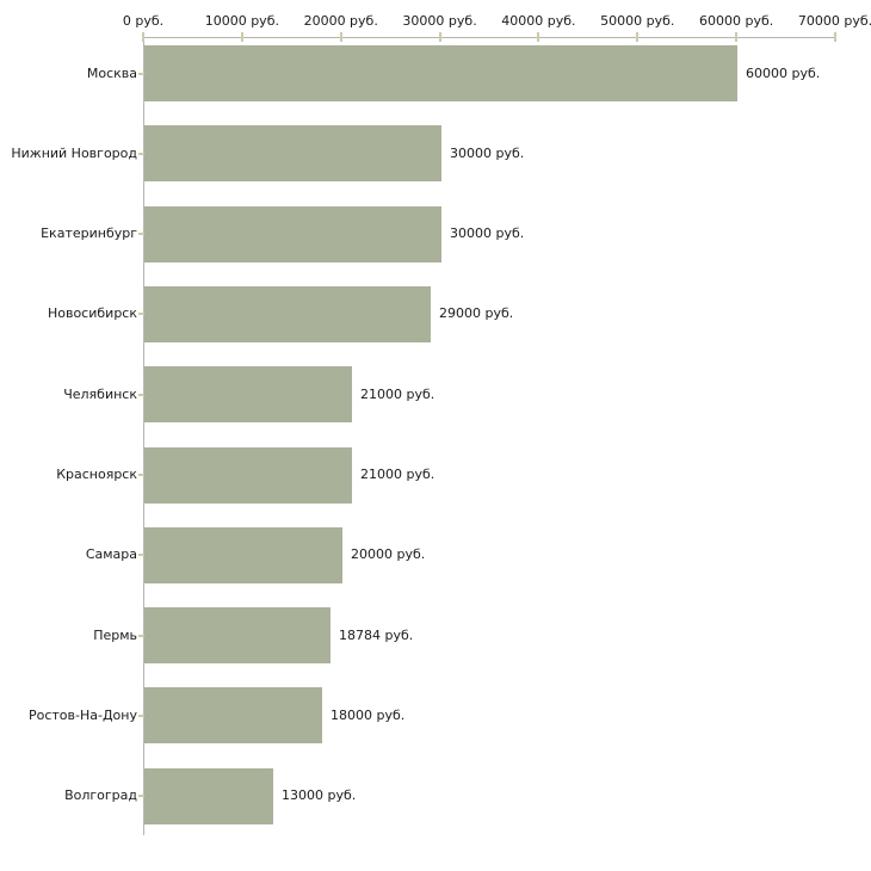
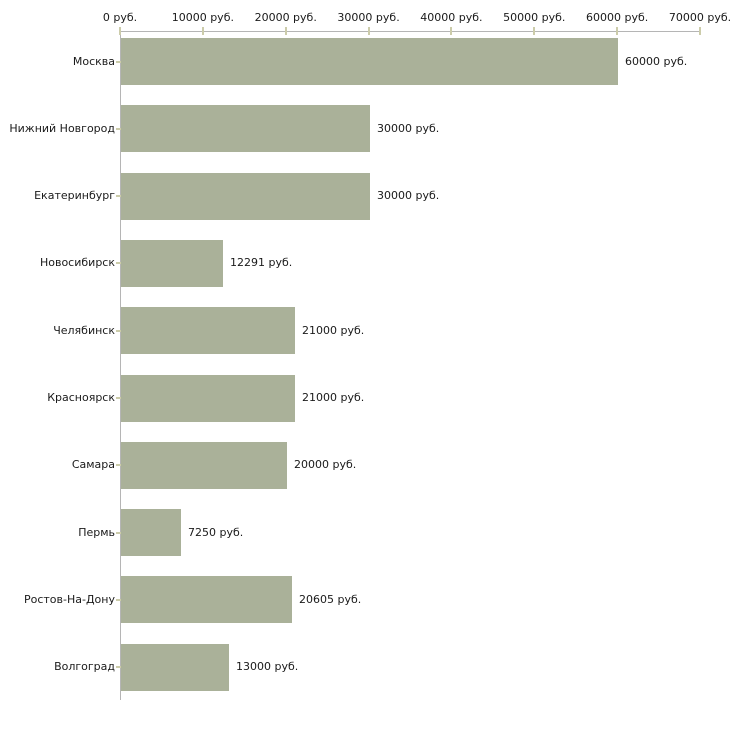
Новосибирск: 29000 -> 12291
Пермь: 18784 -> 7250
Ростов-На-Дону: 18000 -> 20605
